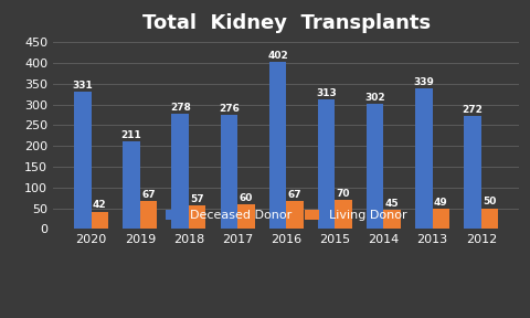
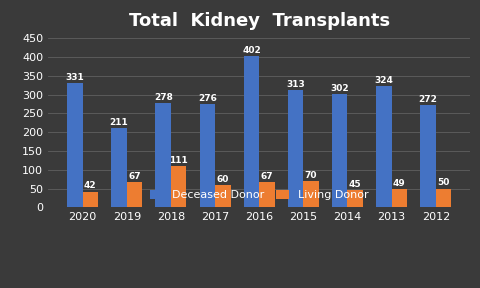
Living Donor/2018: 57 -> 111
Deceased Donor/2013: 339 -> 324
